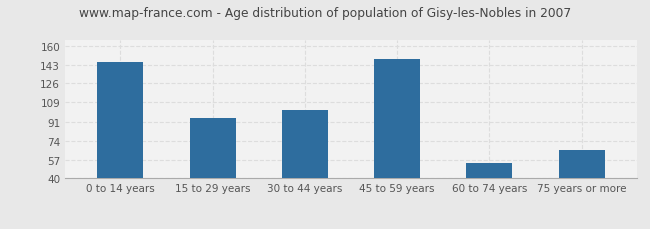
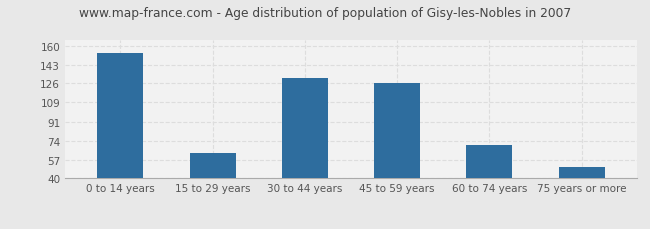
0 to 14 years: 145 -> 154
15 to 29 years: 95 -> 63
30 to 44 years: 102 -> 131
45 to 59 years: 148 -> 126
60 to 74 years: 54 -> 70
75 years or more: 66 -> 50
